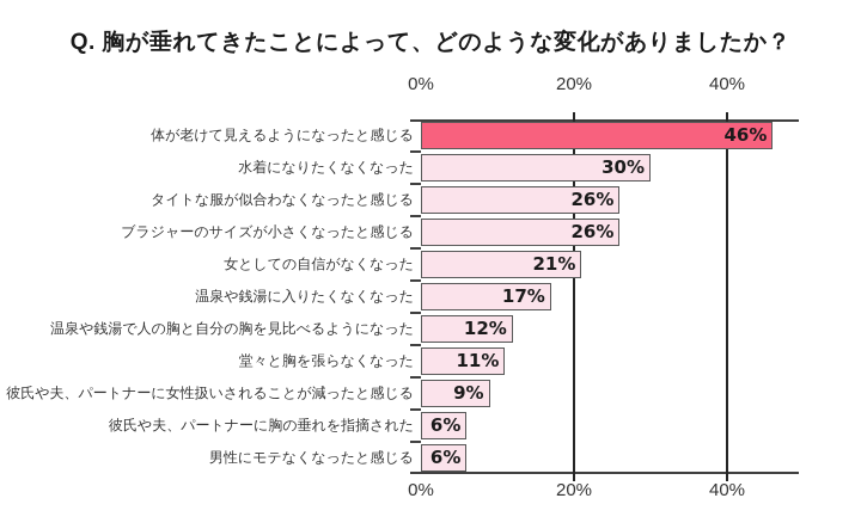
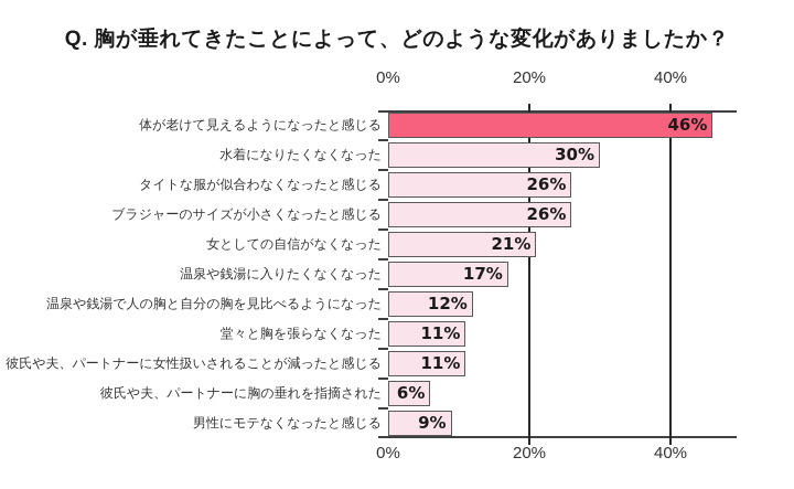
彼氏や夫、パートナーに女性扱いされることが減ったと感じる: 9% -> 11%
男性にモテなくなったと感じる: 6% -> 9%
